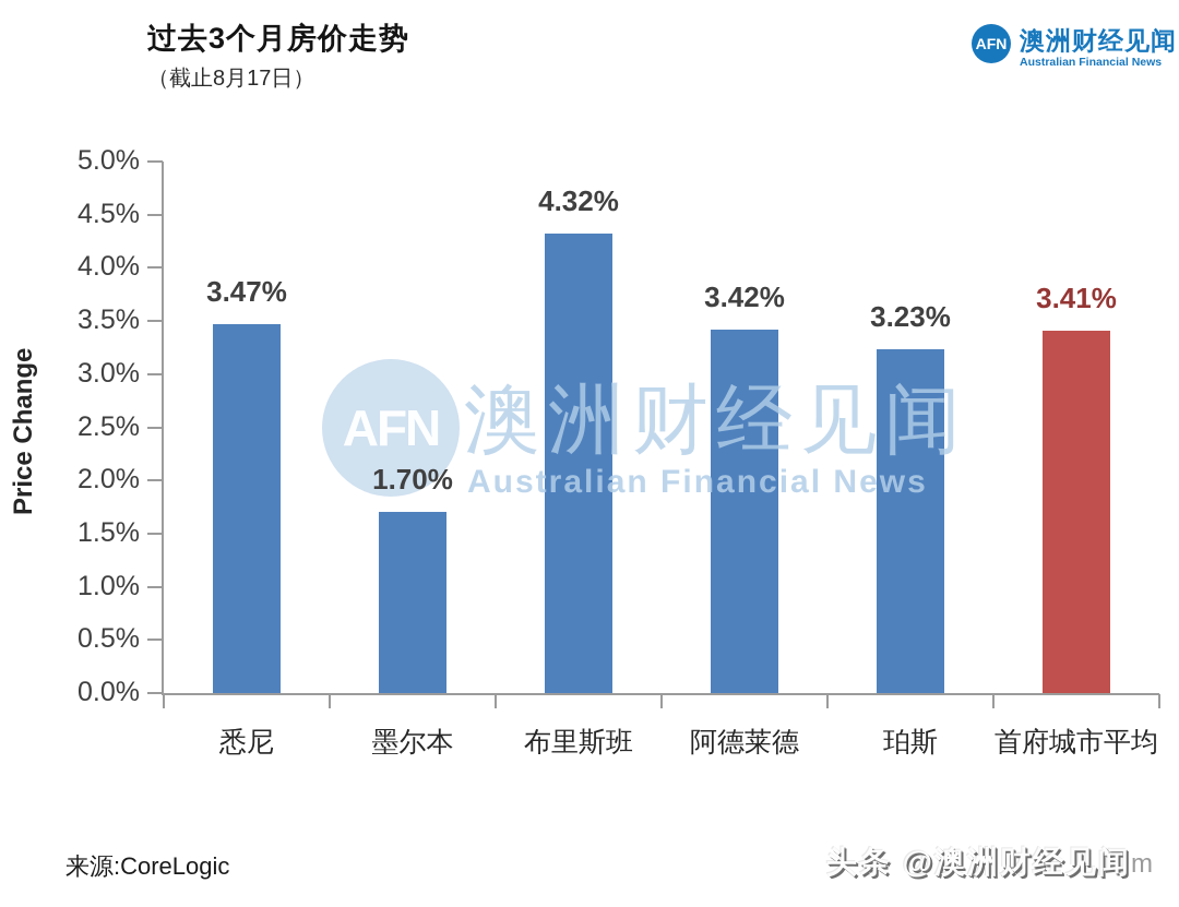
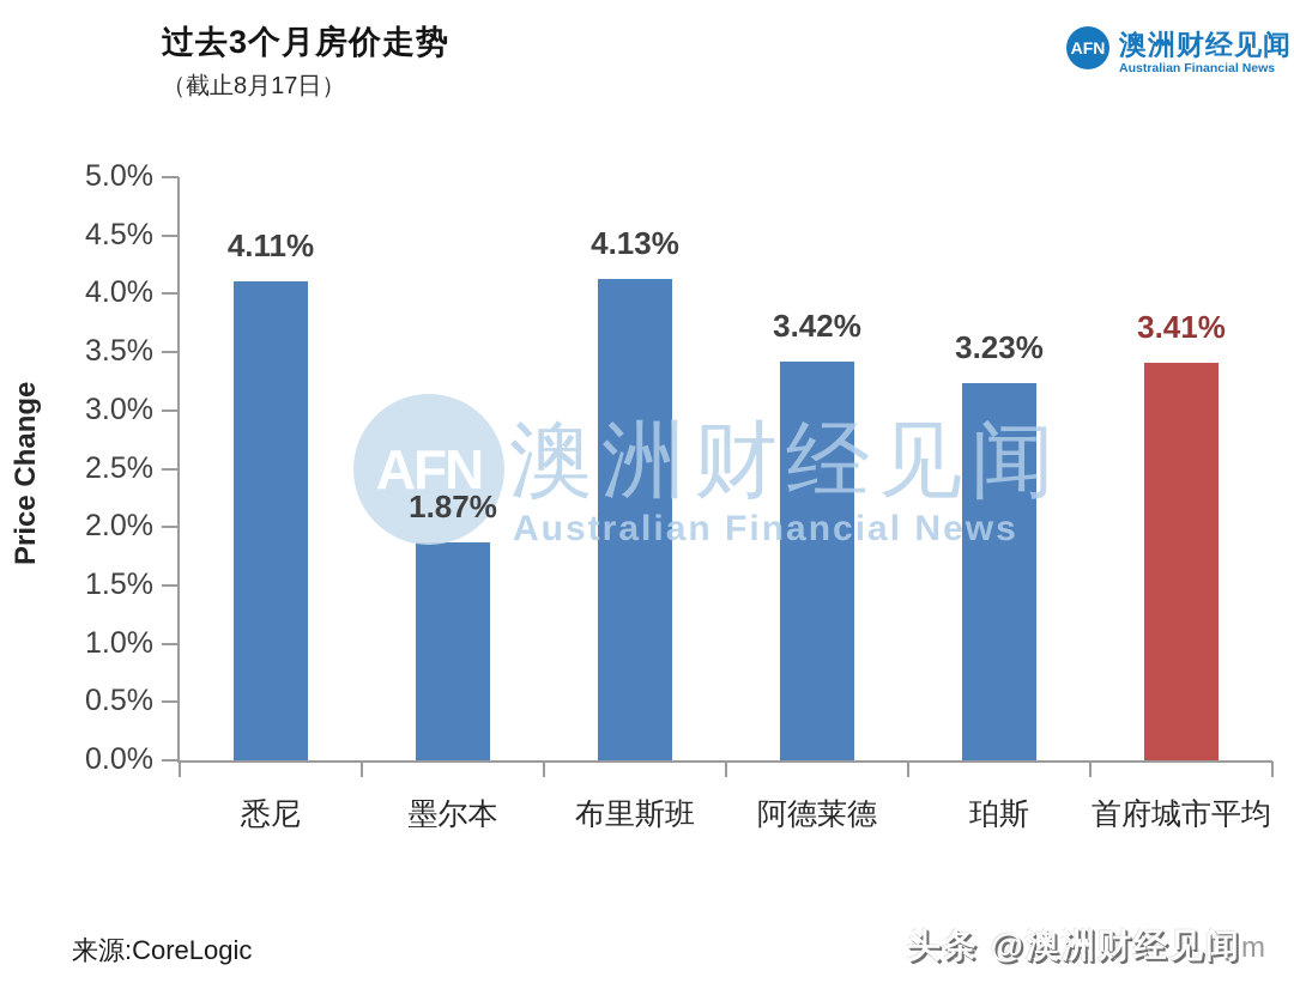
悉尼: 3.47% -> 4.11%
墨尔本: 1.70% -> 1.87%
布里斯班: 4.32% -> 4.13%
